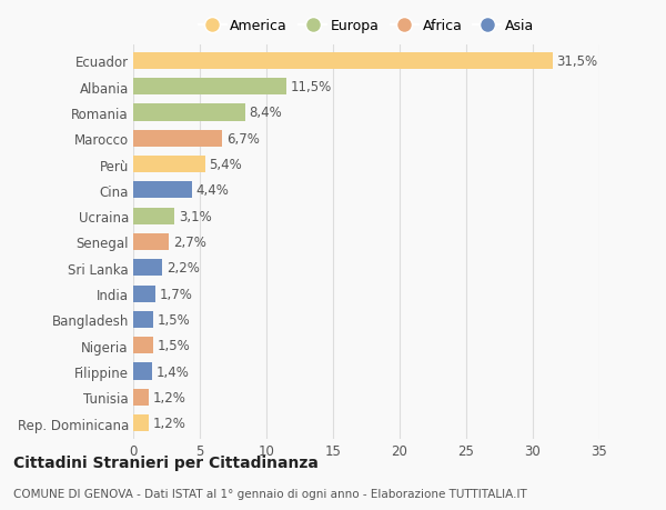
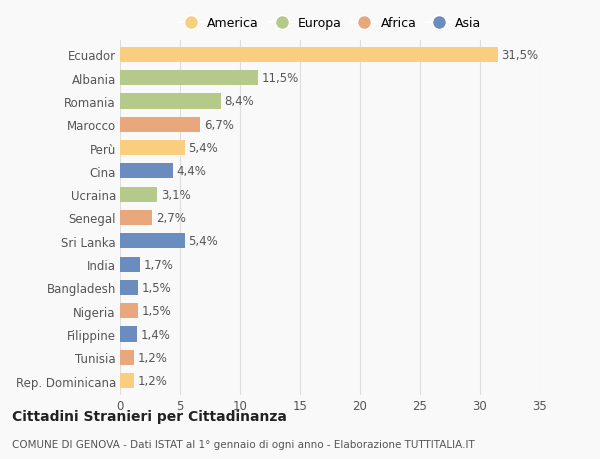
Sri Lanka: 2,2% -> 5,4%
